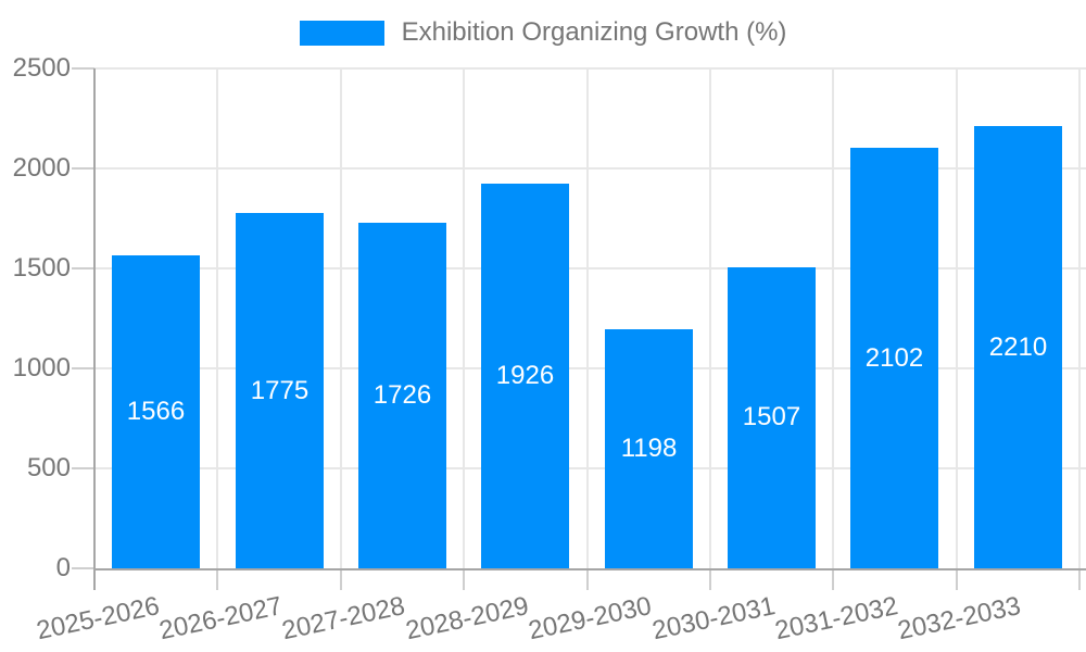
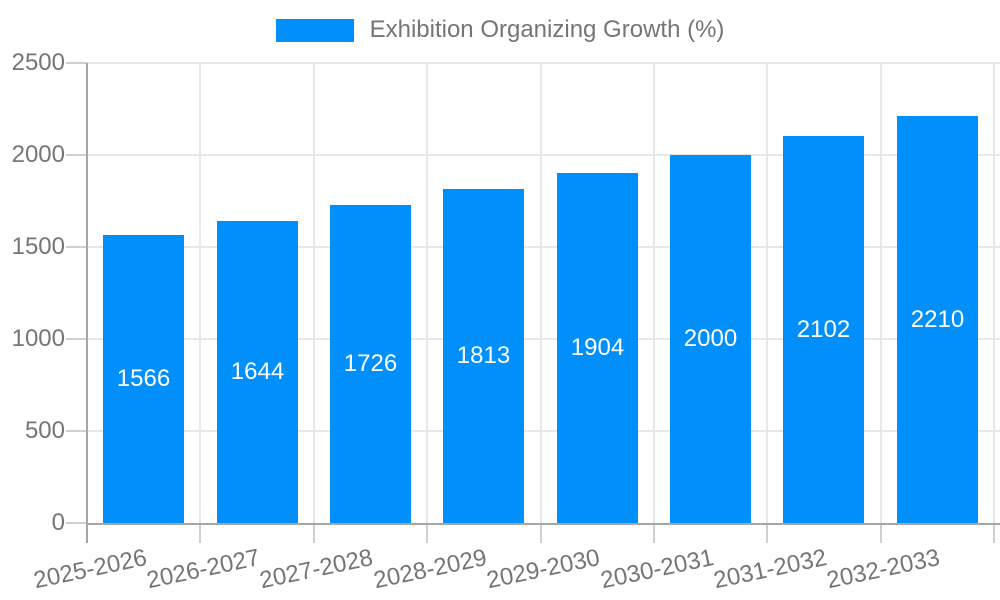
2026-2027: 1775 -> 1644
2028-2029: 1926 -> 1813
2029-2030: 1198 -> 1904
2030-2031: 1507 -> 2000
